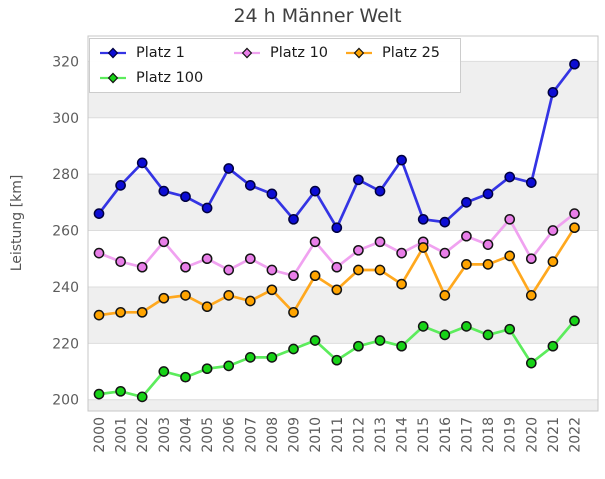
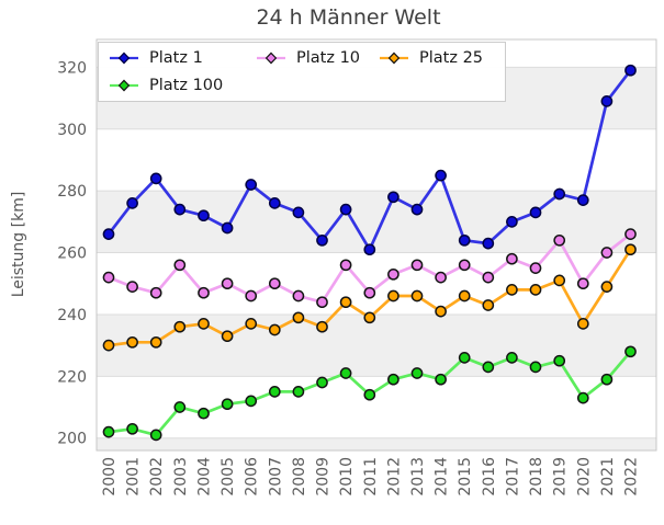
Platz 25/2009: 231 -> 236
Platz 25/2015: 254 -> 246
Platz 25/2016: 237 -> 243
